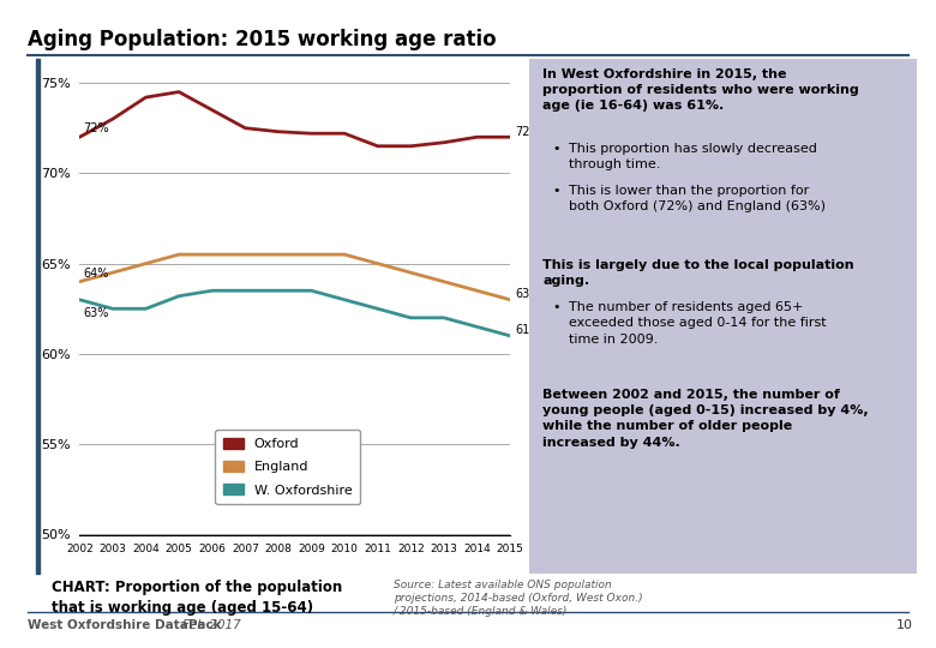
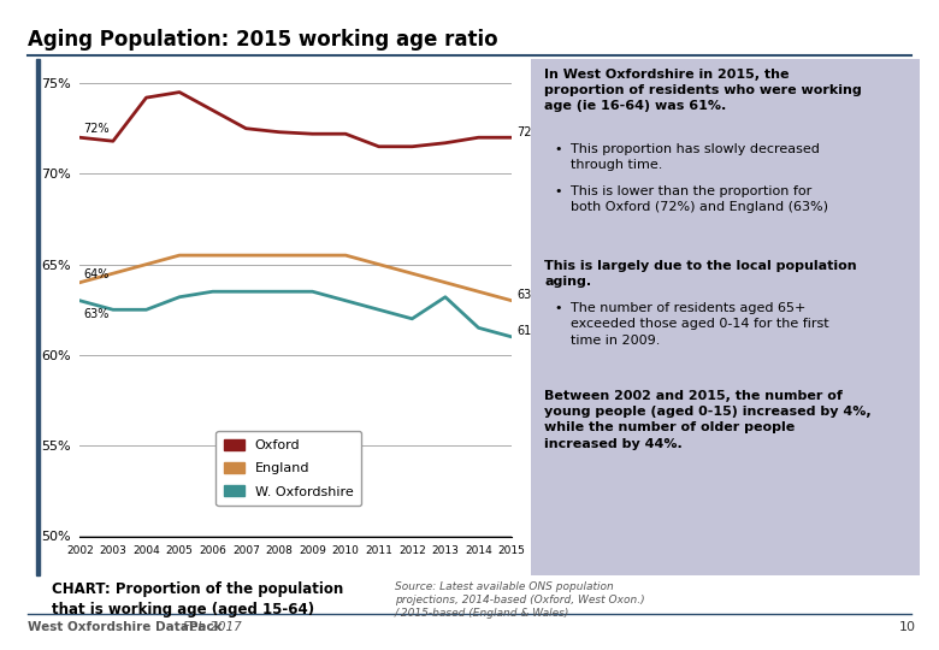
Oxford/2003: 73.0% -> 71.8%
W. Oxfordshire/2013: 62.0% -> 63.2%
